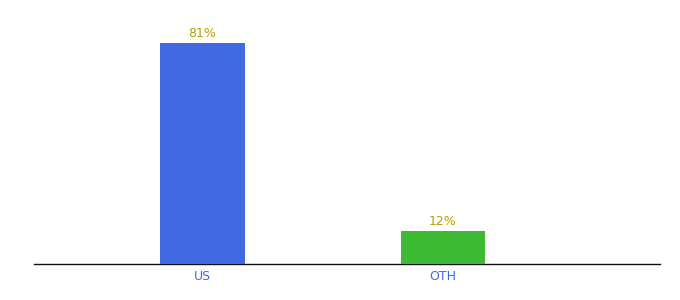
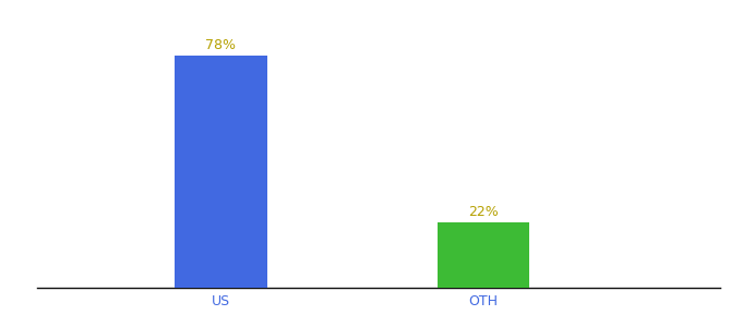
US: 81% -> 78%
OTH: 12% -> 22%
